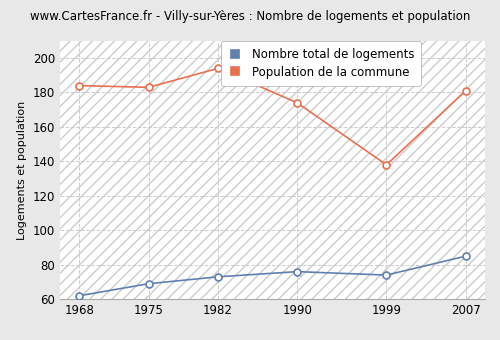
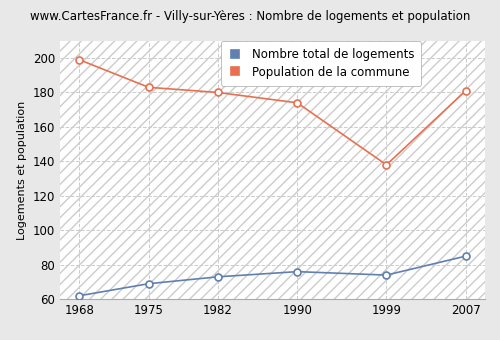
Population de la commune/1968: 184 -> 199
Population de la commune/1982: 194 -> 180
